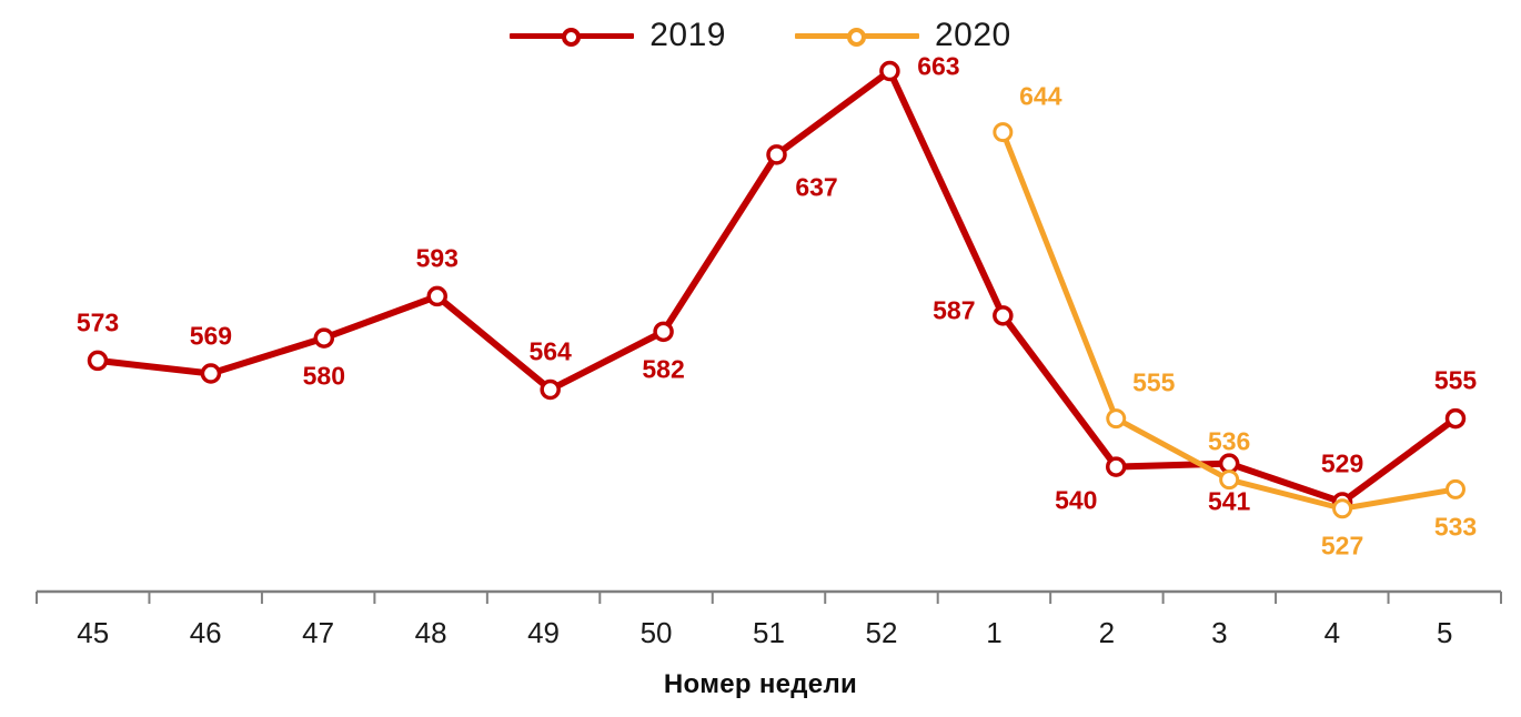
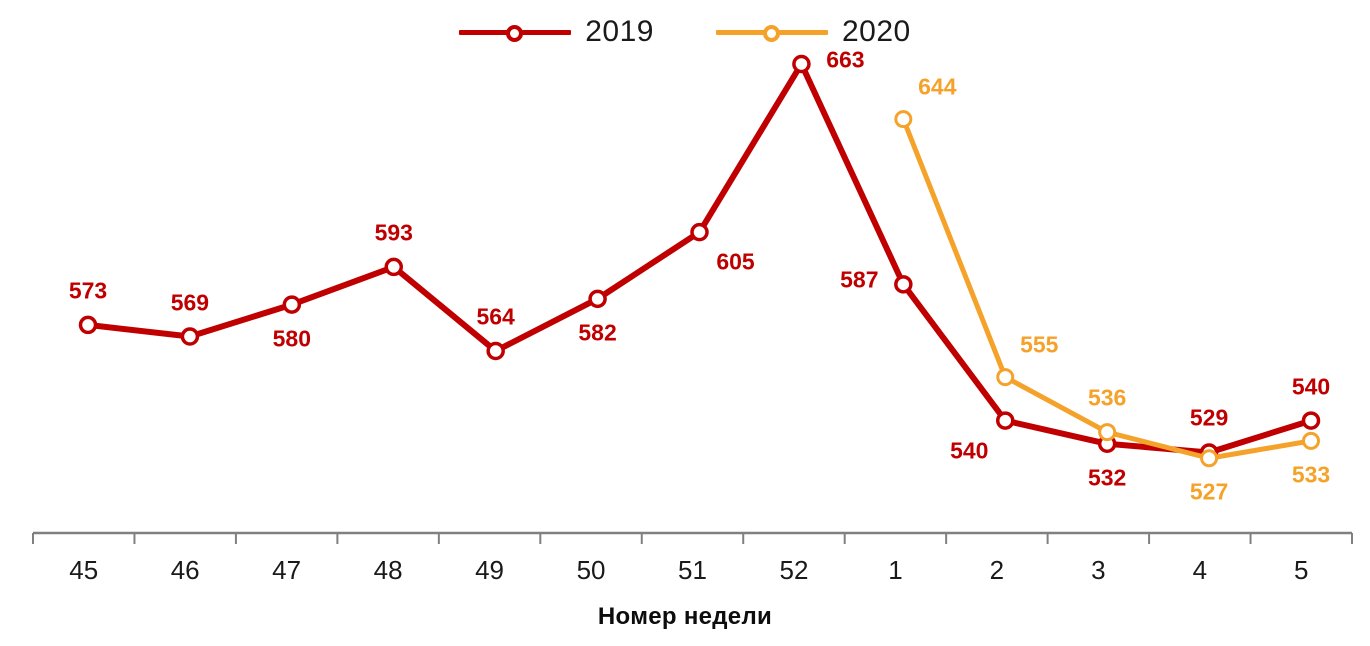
2019/51: 637 -> 605
2019/3: 541 -> 532
2019/5: 555 -> 540
